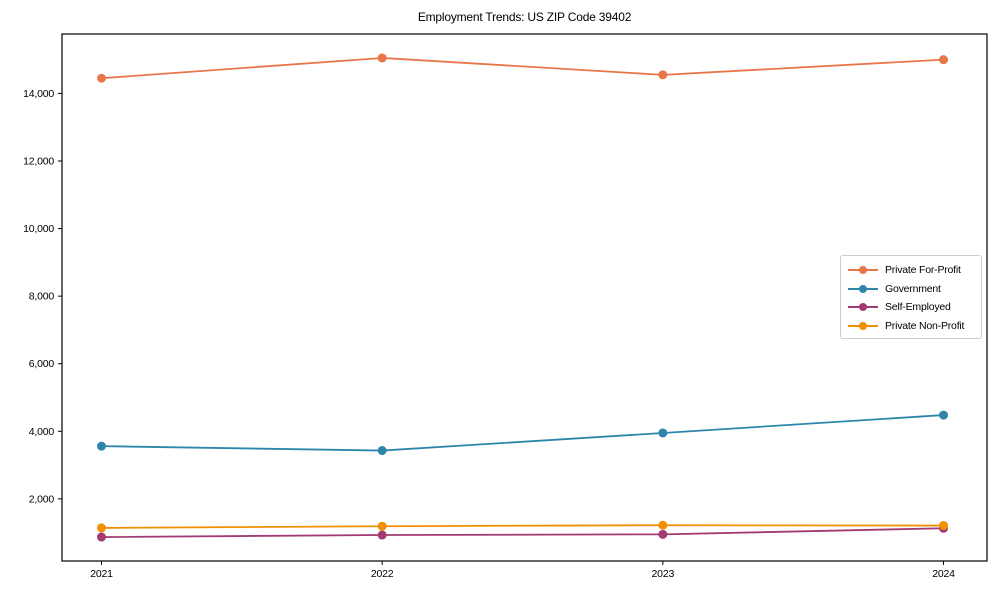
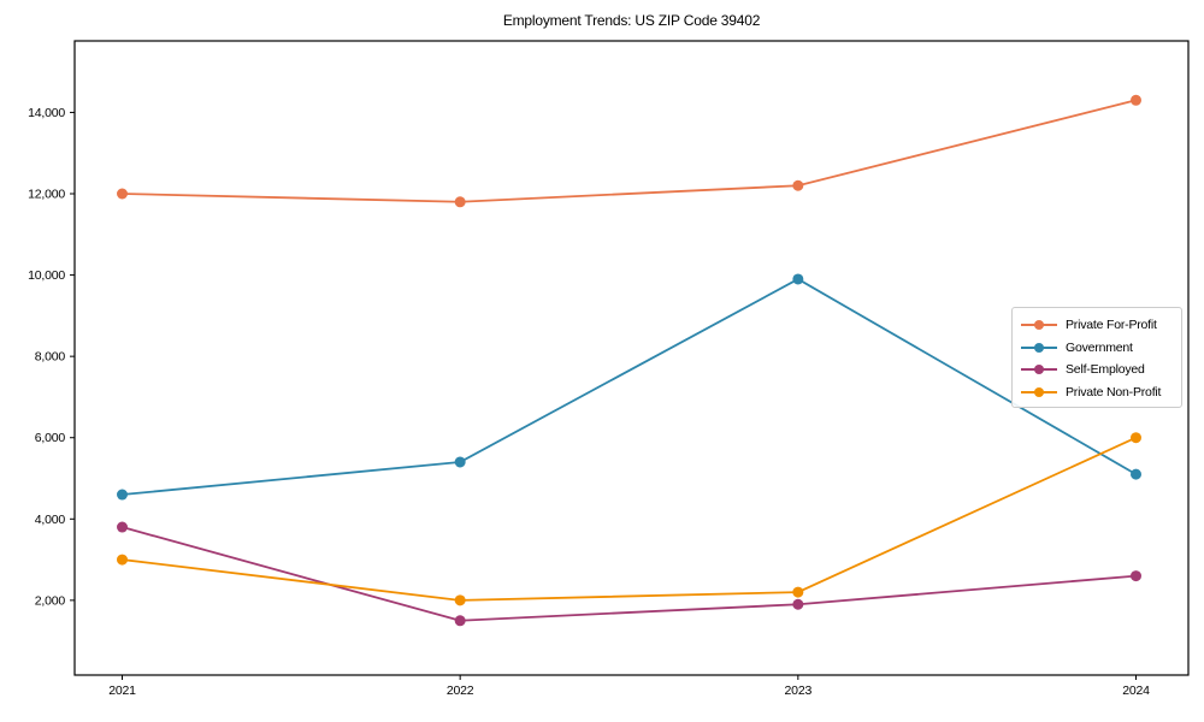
Private For-Profit/2021: 14400 -> 12000
Government/2021: 3600 -> 4600
Self-Employed/2021: 900 -> 3800
Private Non-Profit/2021: 1100 -> 3000
Private For-Profit/2022: 15000 -> 11800
Government/2022: 3400 -> 5400
Self-Employed/2022: 900 -> 1500
Private Non-Profit/2022: 1200 -> 2000
Private For-Profit/2023: 14600 -> 12200
Government/2023: 4000 -> 9900
Self-Employed/2023: 1000 -> 1900
Private Non-Profit/2023: 1200 -> 2200
Private For-Profit/2024: 15000 -> 14300
Government/2024: 4500 -> 5100
Self-Employed/2024: 1100 -> 2600
Private Non-Profit/2024: 1200 -> 6000
